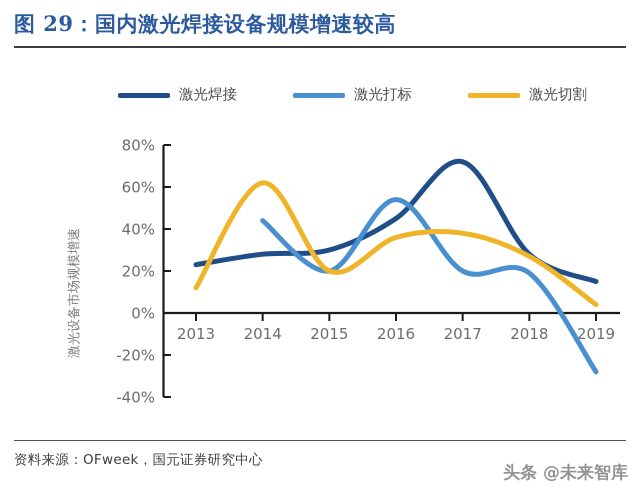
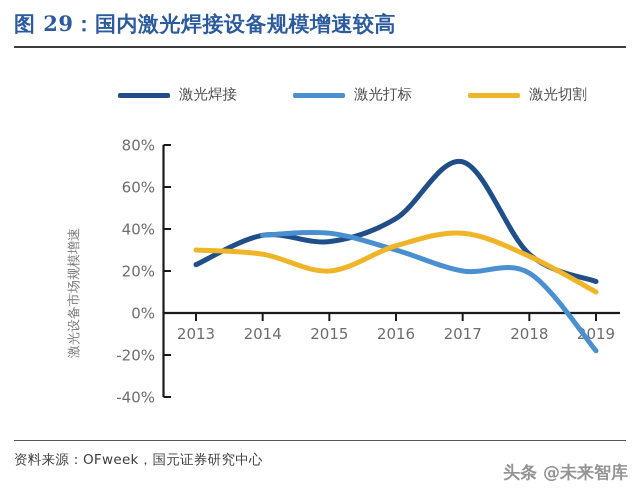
激光切割/2013: 12% -> 30%
激光焊接/2014: 28% -> 37%
激光打标/2014: 44% -> 37%
激光切割/2014: 62% -> 28%
激光焊接/2015: 30% -> 34%
激光打标/2015: 20% -> 38%
激光打标/2016: 54% -> 30%
激光切割/2016: 36% -> 32%
激光打标/2019: -28% -> -18%
激光切割/2019: 4% -> 10%
